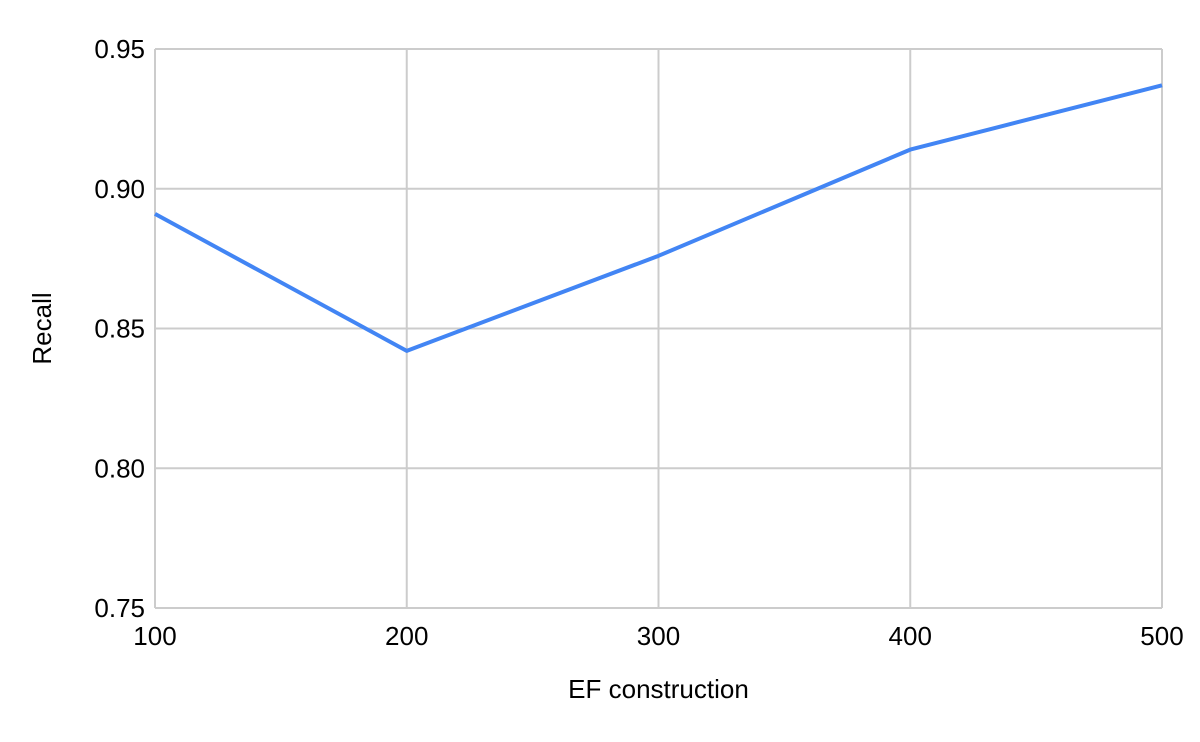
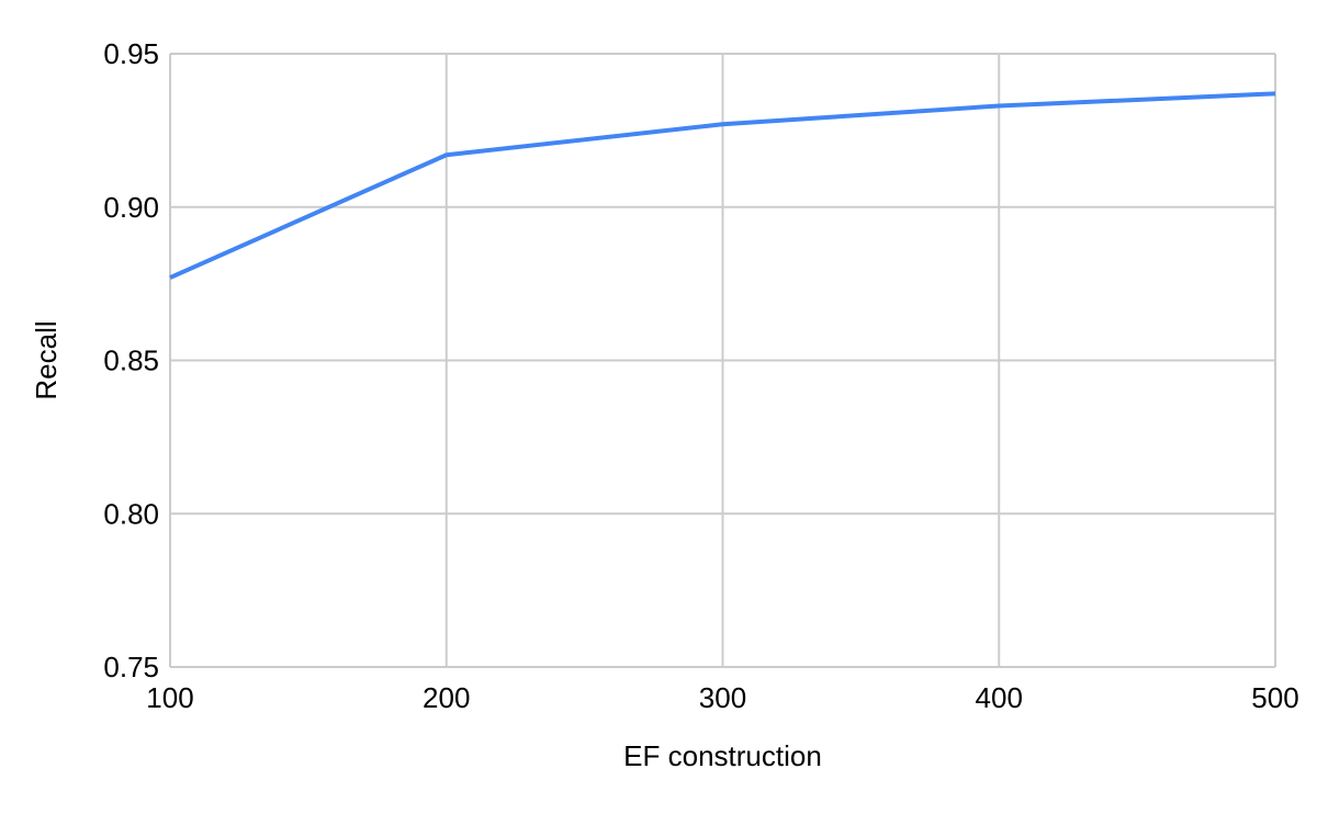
100: 0.891 -> 0.877
200: 0.842 -> 0.917
300: 0.876 -> 0.927
400: 0.914 -> 0.933
